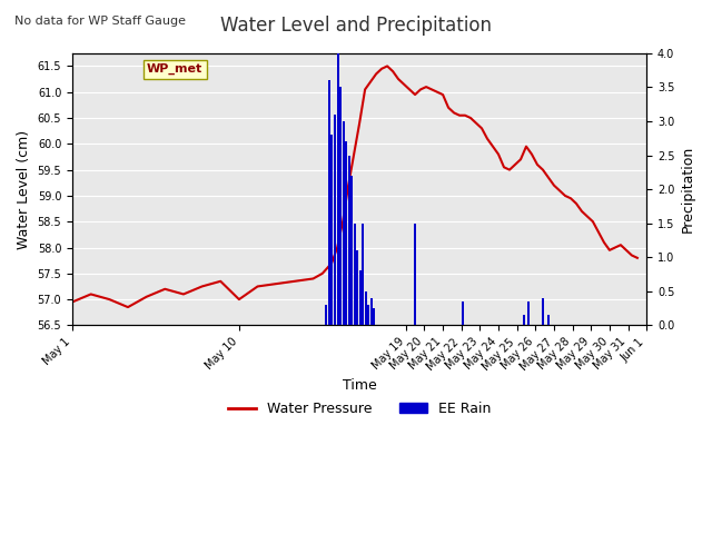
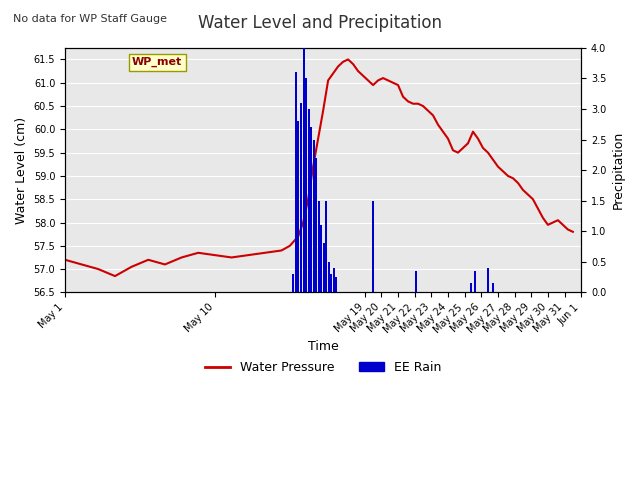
Water Pressure/May 1: 56.95 -> 57.20
Water Pressure/May 10: 57.00 -> 57.30
